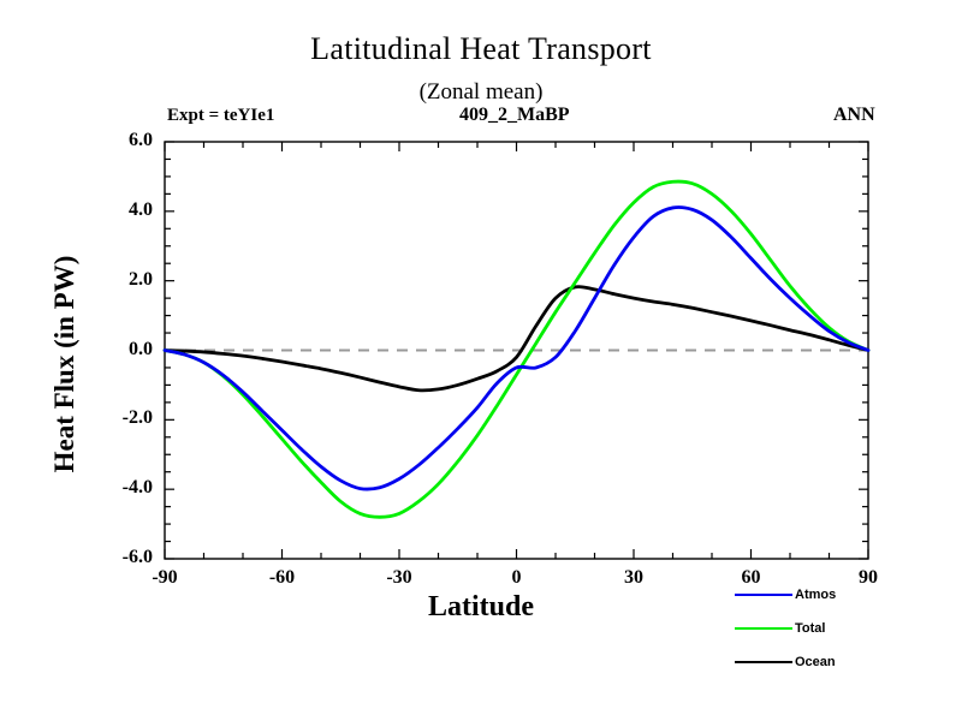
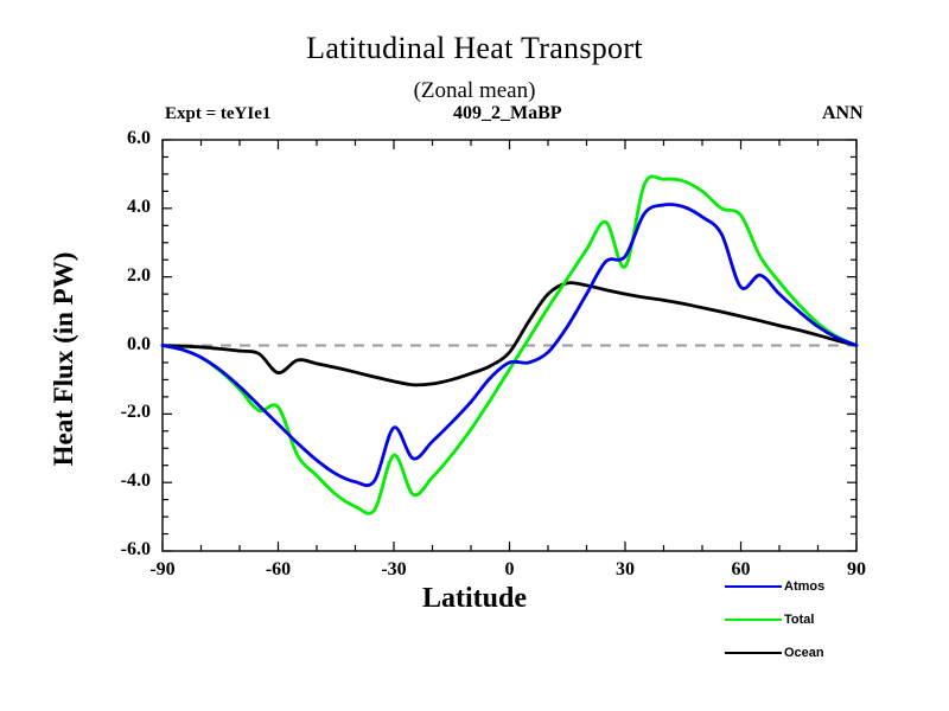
Total/-60: -2.5 -> -1.8
Ocean/-60: -0.3 -> -0.8
Atmos/-30: -3.7 -> -2.4
Total/-30: -4.7 -> -3.2
Atmos/30: 3.2 -> 2.6
Total/30: 4.2 -> 2.3
Atmos/60: 2.6 -> 1.7
Total/60: 3.4 -> 3.8
